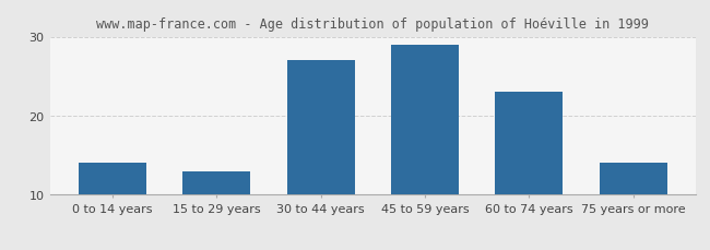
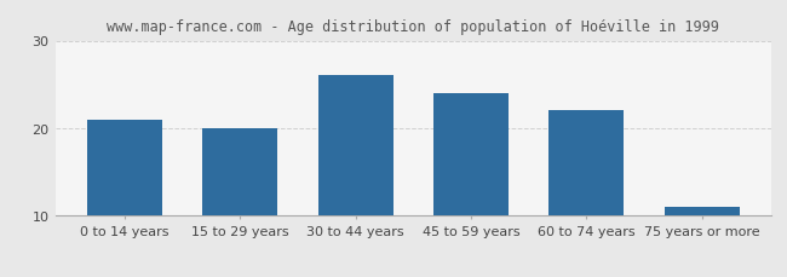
0 to 14 years: 14 -> 21
15 to 29 years: 13 -> 20
30 to 44 years: 27 -> 26
45 to 59 years: 29 -> 24
60 to 74 years: 23 -> 22
75 years or more: 14 -> 11
